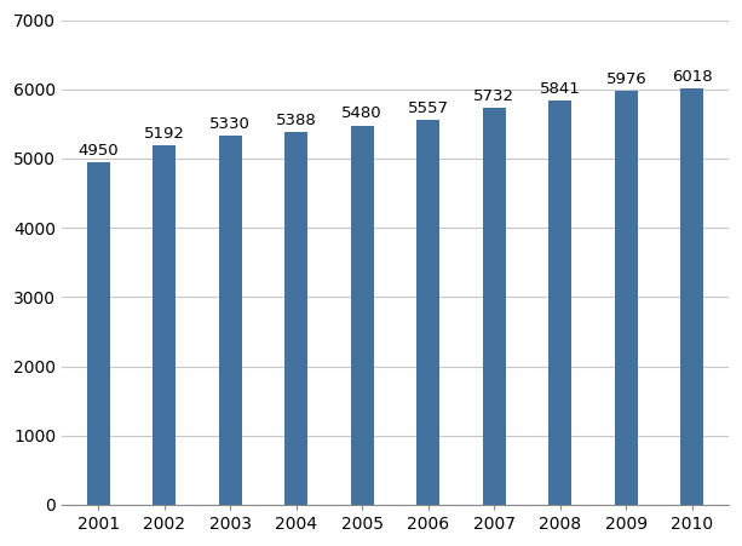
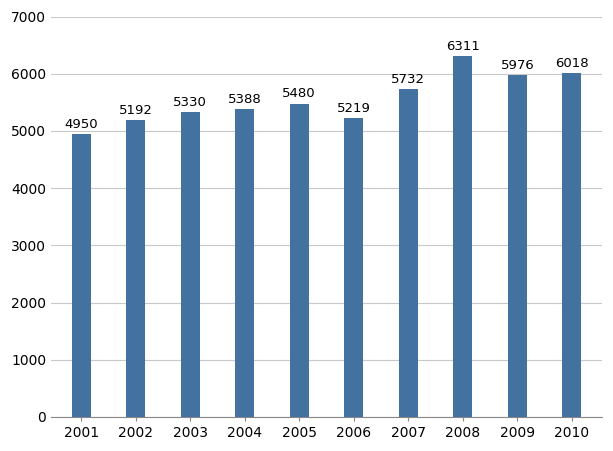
2006: 5557 -> 5219
2008: 5841 -> 6311
